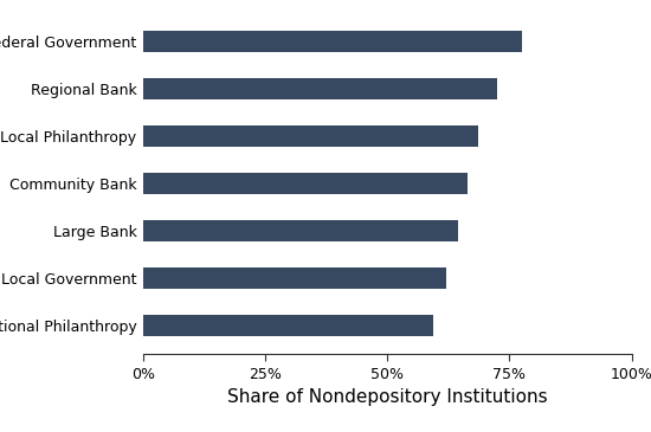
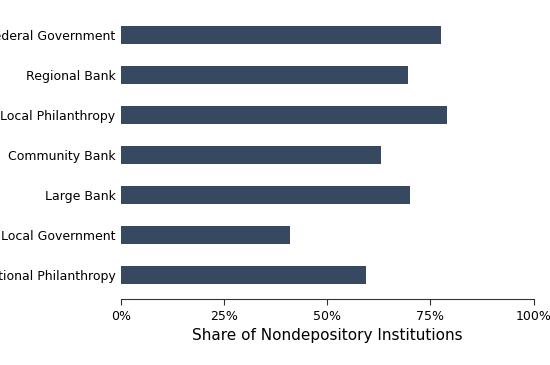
Regional Bank: 72.5% -> 69.5%
Local Philanthropy: 68.5% -> 79.0%
Community Bank: 66.5% -> 63.0%
Large Bank: 64.5% -> 70.0%
Local Government: 62.0% -> 41.0%
